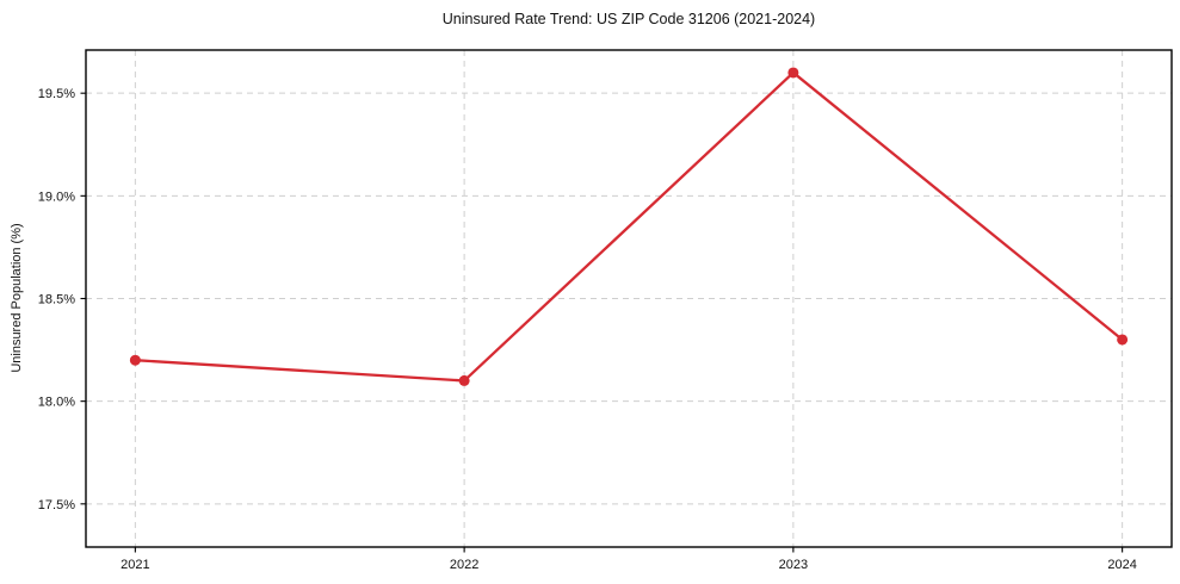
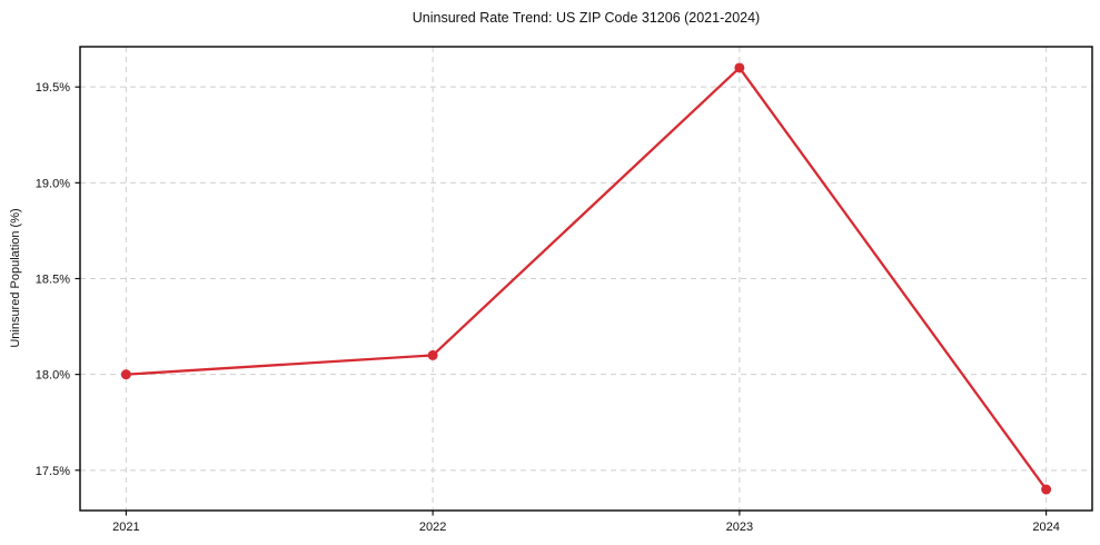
2021: 18.2% -> 18.0%
2024: 18.3% -> 17.4%
